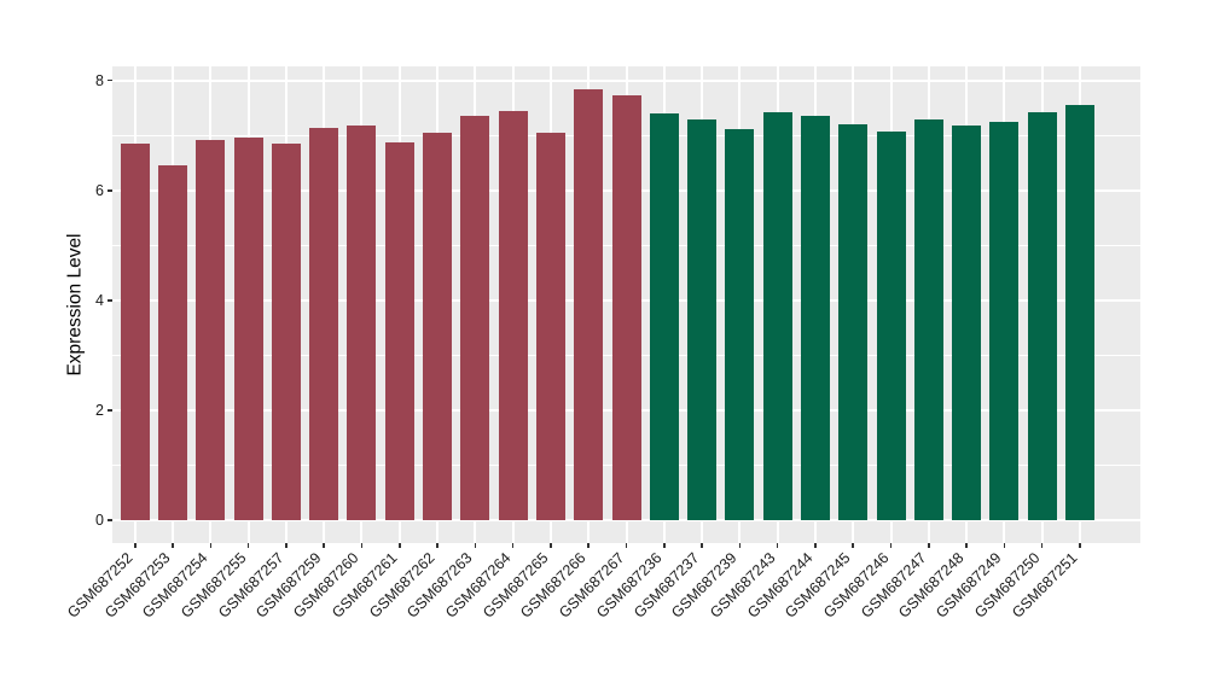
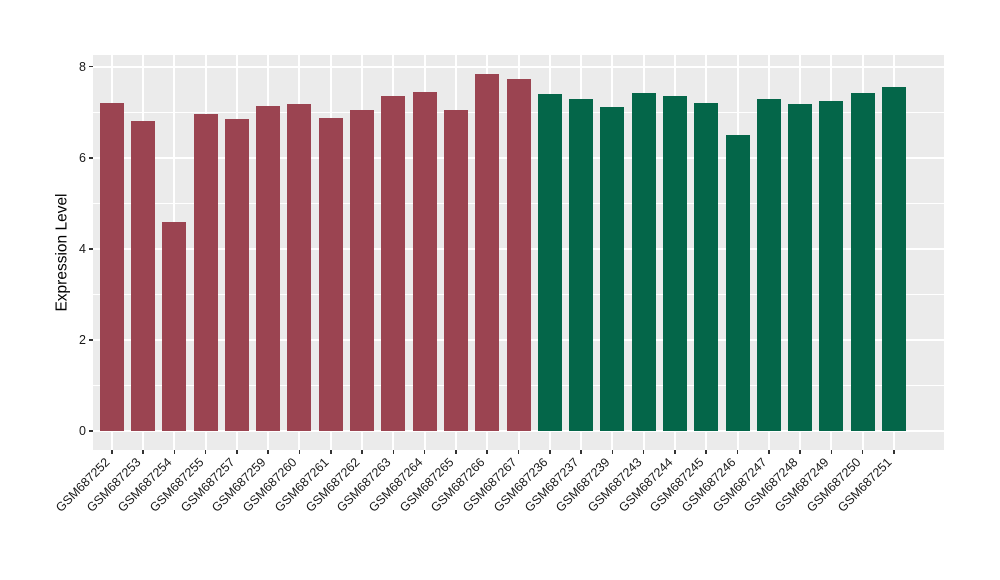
GSM687252: 6.9 -> 7.2
GSM687253: 6.5 -> 6.8
GSM687254: 6.9 -> 4.6
GSM687246: 7.1 -> 6.5
